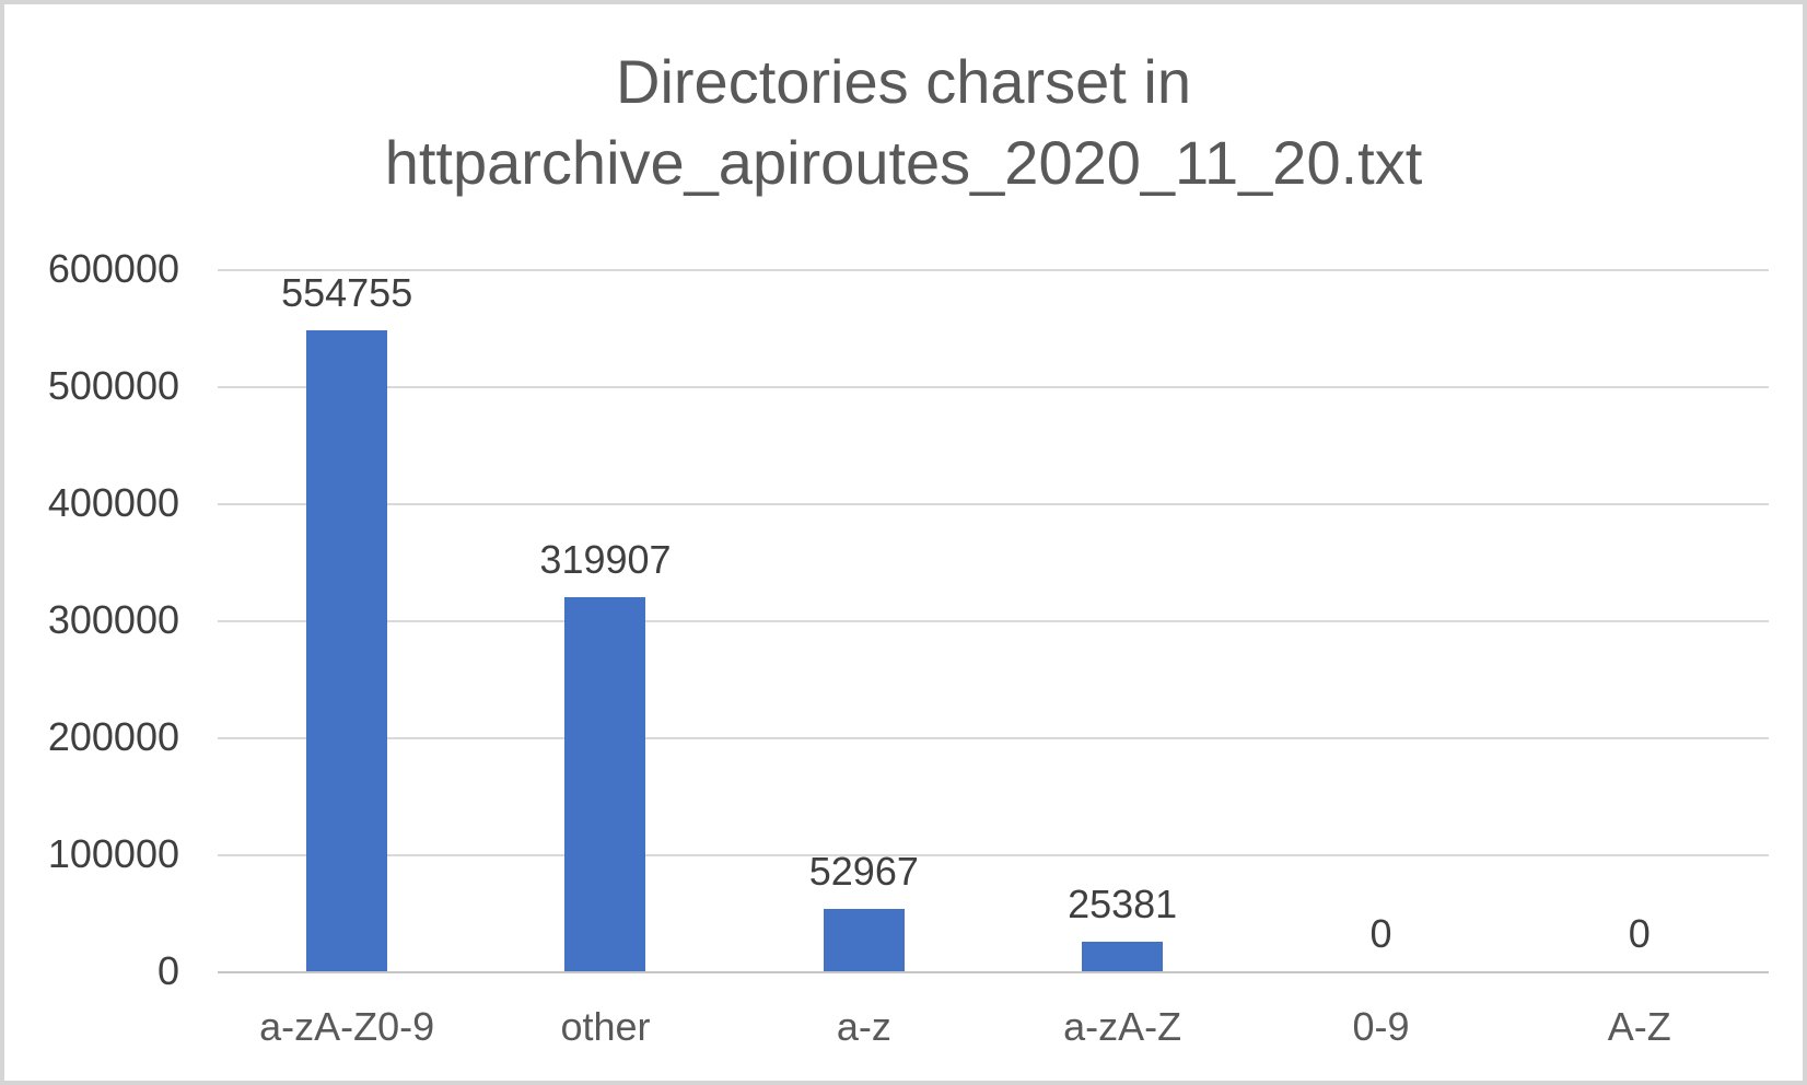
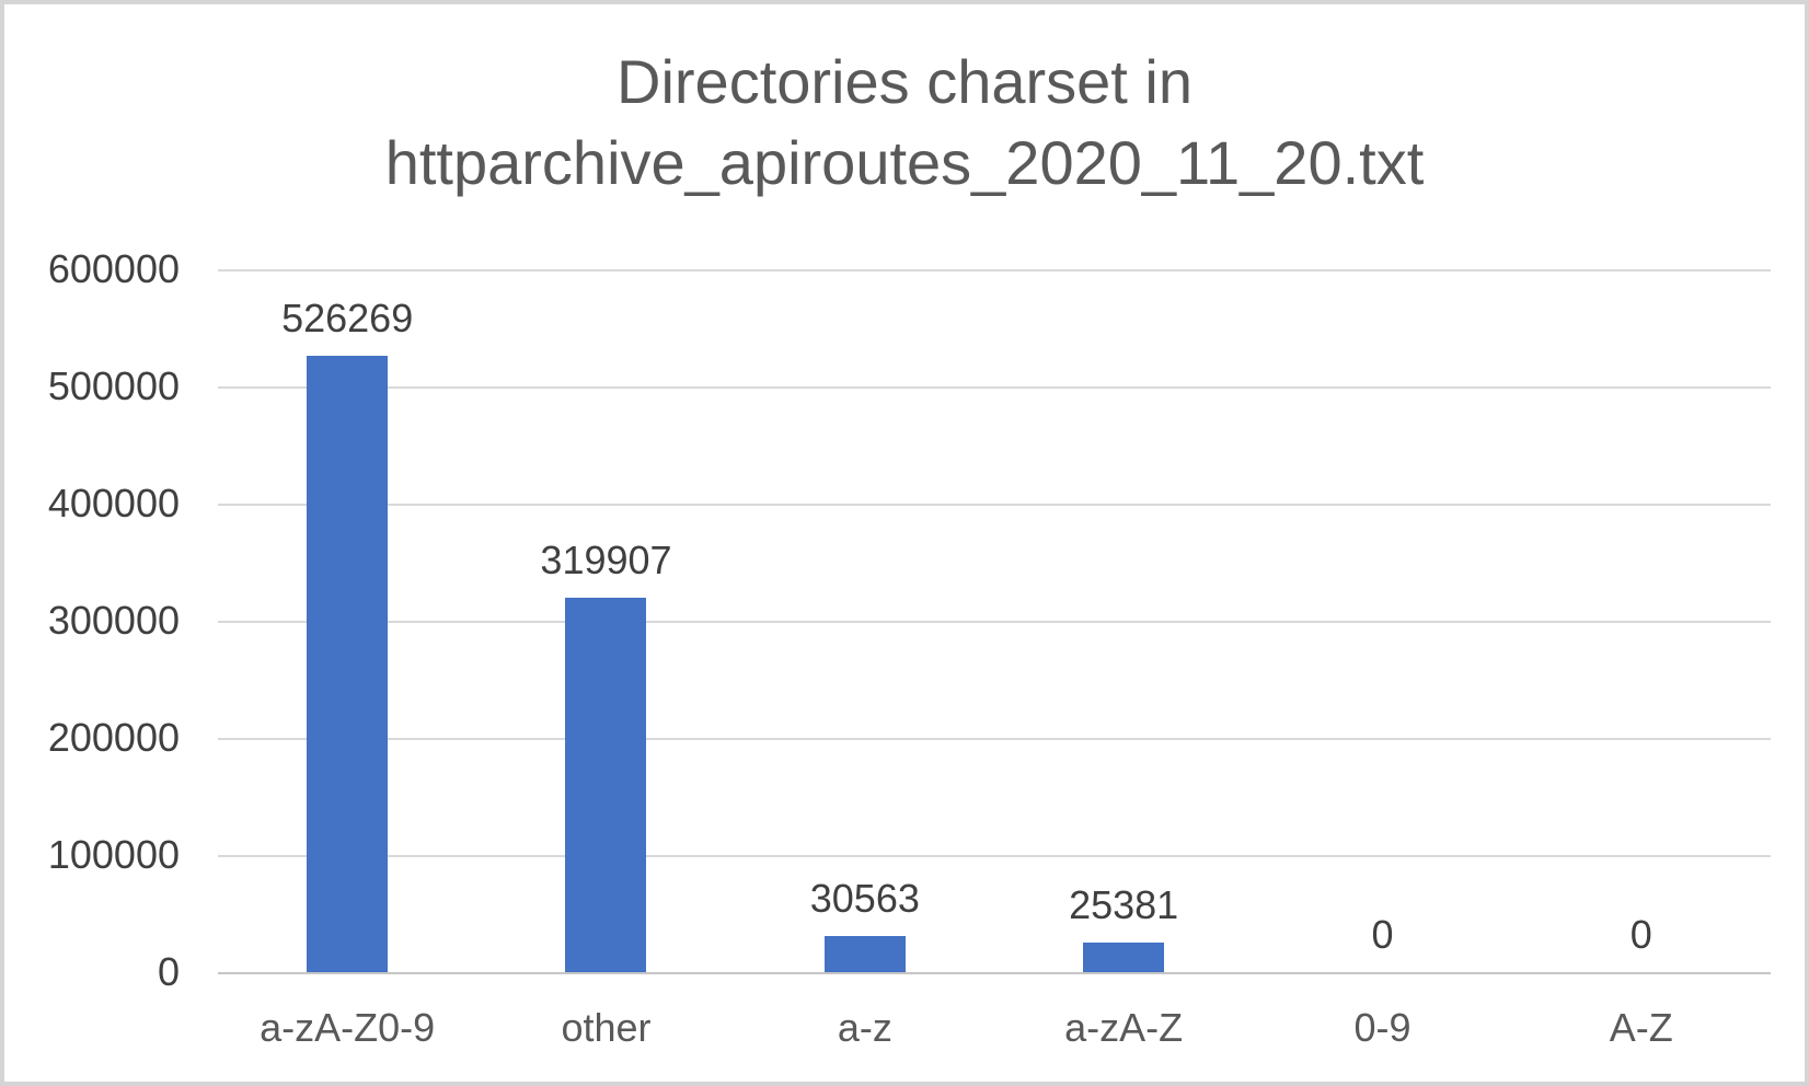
a-zA-Z0-9: 554755 -> 526269
a-z: 52967 -> 30563
